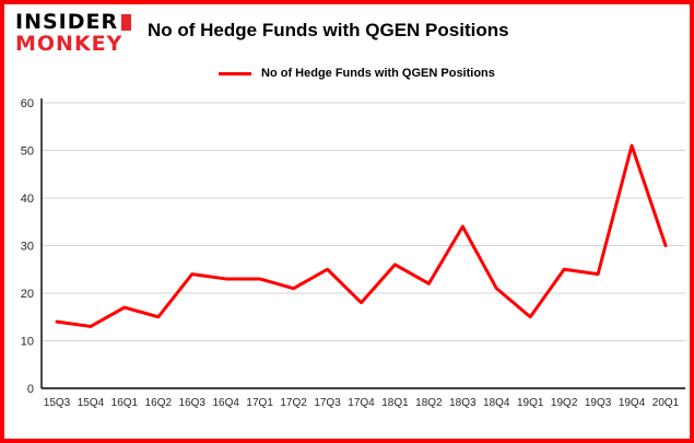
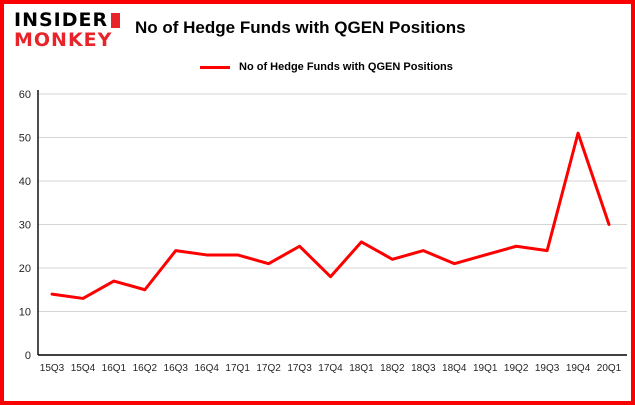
18Q3: 34 -> 24
19Q1: 15 -> 23
